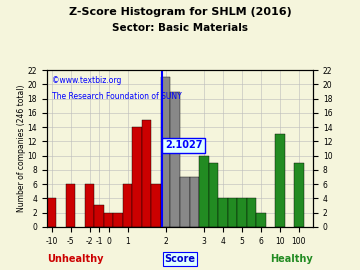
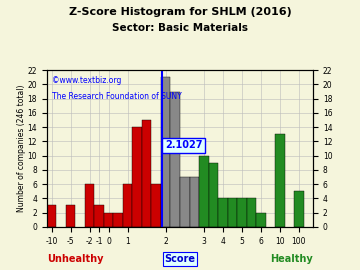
-10: 4 -> 3
-5: 6 -> 3
100: 9 -> 5
